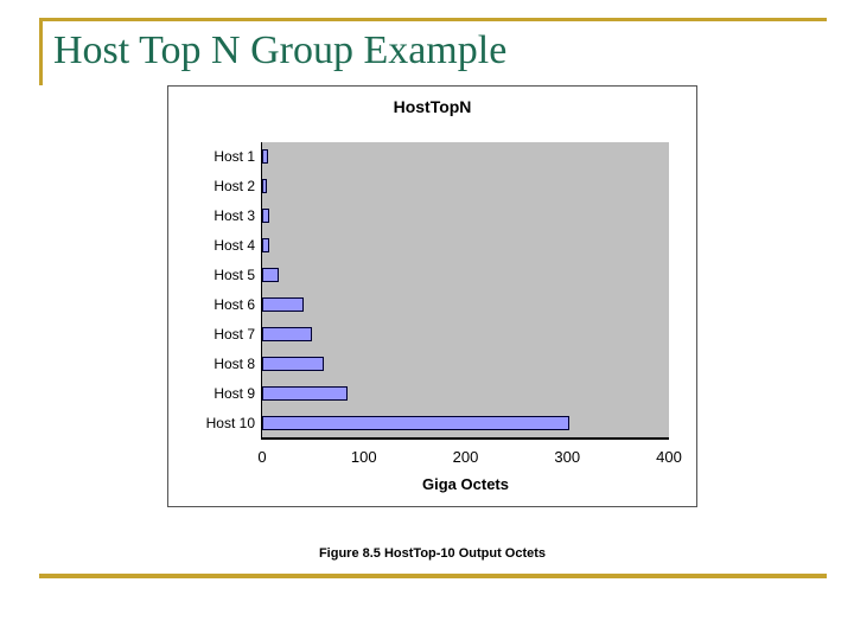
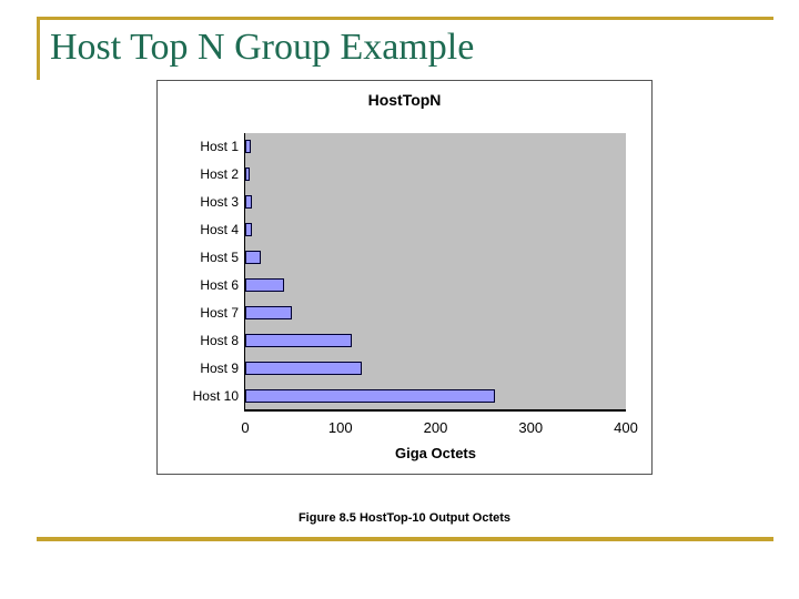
Host 8: 60 -> 110
Host 9: 80 -> 120
Host 10: 300 -> 260
